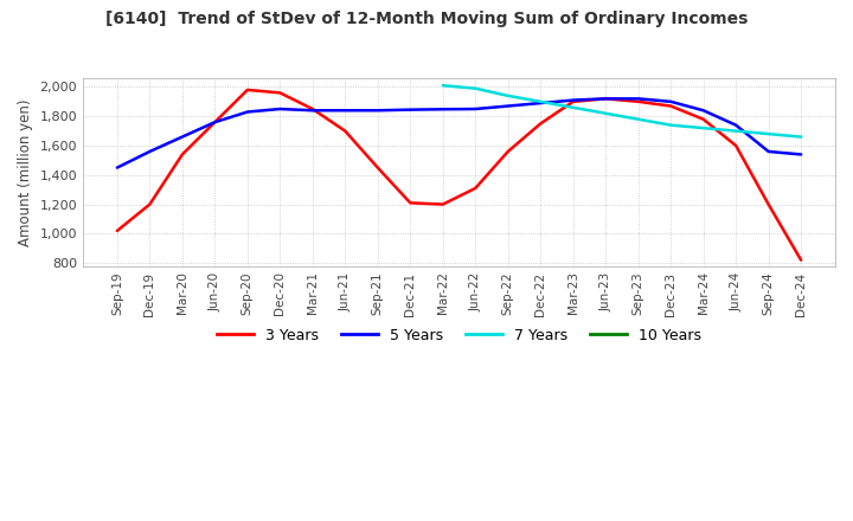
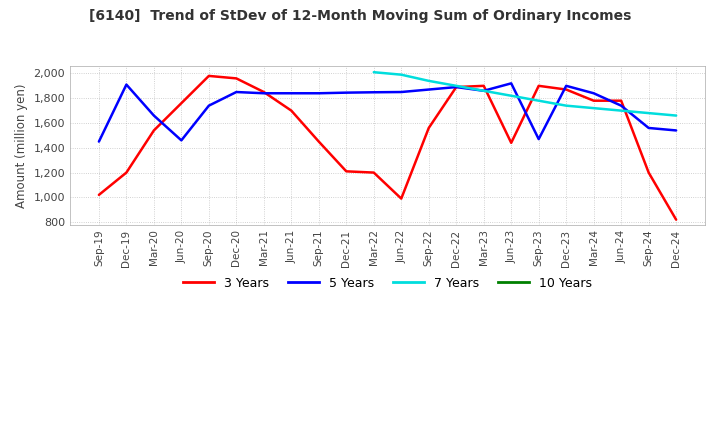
5 Years/Dec-19: 1,560 -> 1,910
5 Years/Jun-20: 1,760 -> 1,460
5 Years/Sep-20: 1,830 -> 1,740
3 Years/Jun-22: 1,310 -> 990
3 Years/Dec-22: 1,750 -> 1,890
5 Years/Mar-23: 1,910 -> 1,860
3 Years/Jun-23: 1,920 -> 1,440
5 Years/Sep-23: 1,920 -> 1,470
3 Years/Jun-24: 1,600 -> 1,780
